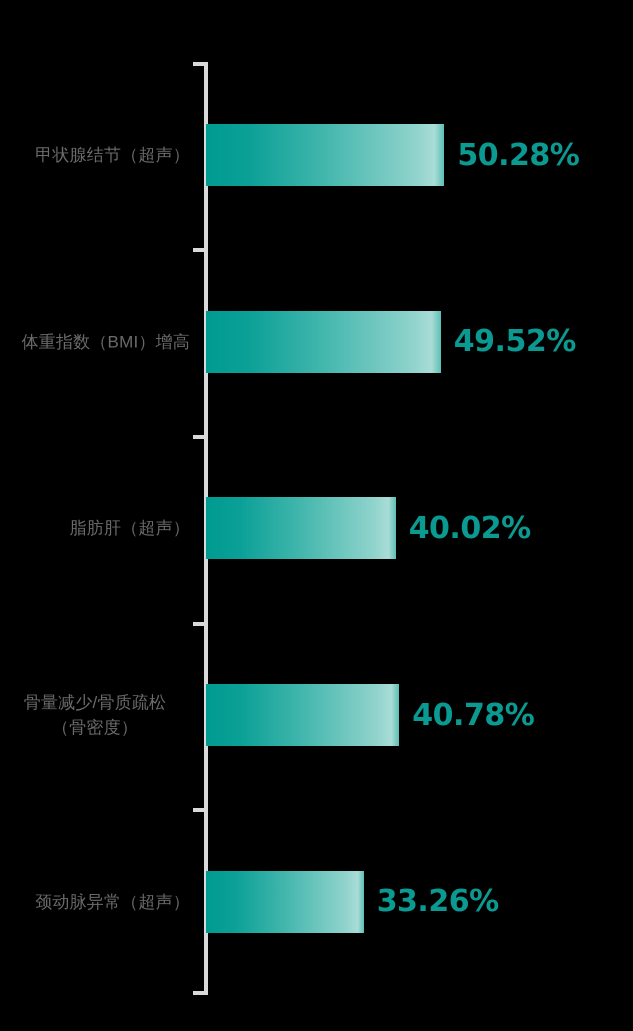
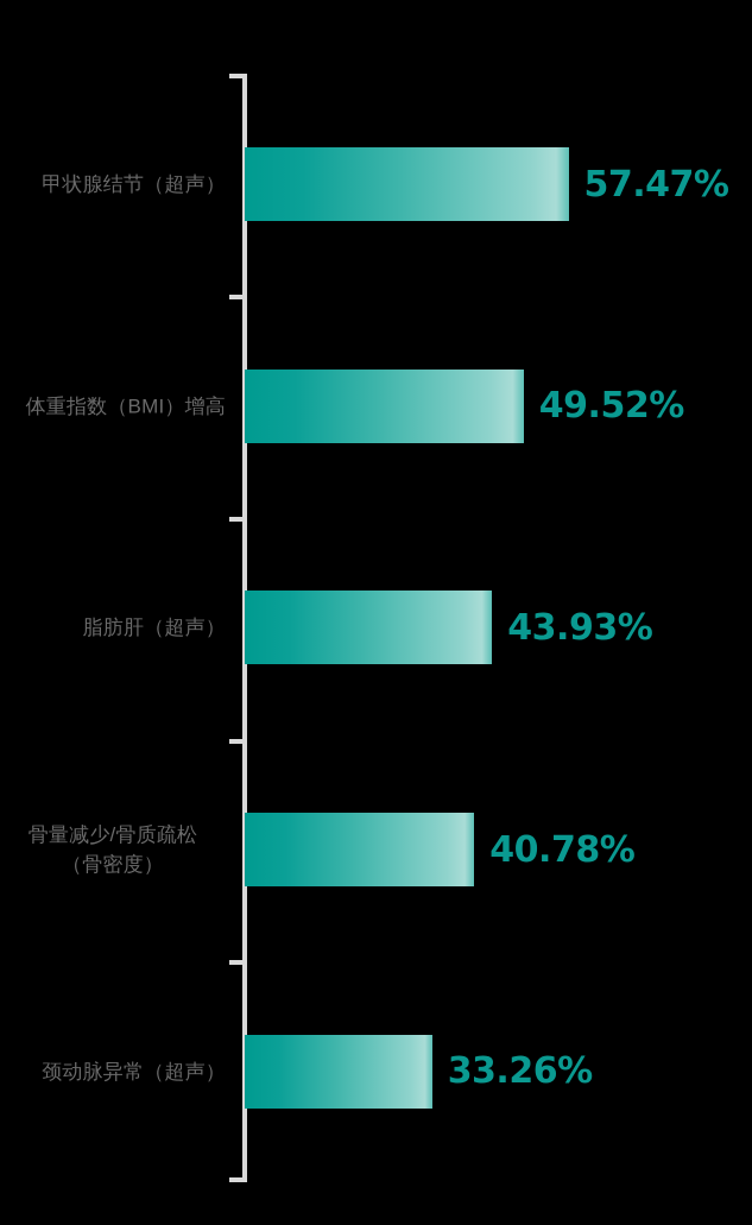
甲状腺结节（超声）: 50.28% -> 57.47%
脂肪肝（超声）: 40.02% -> 43.93%
